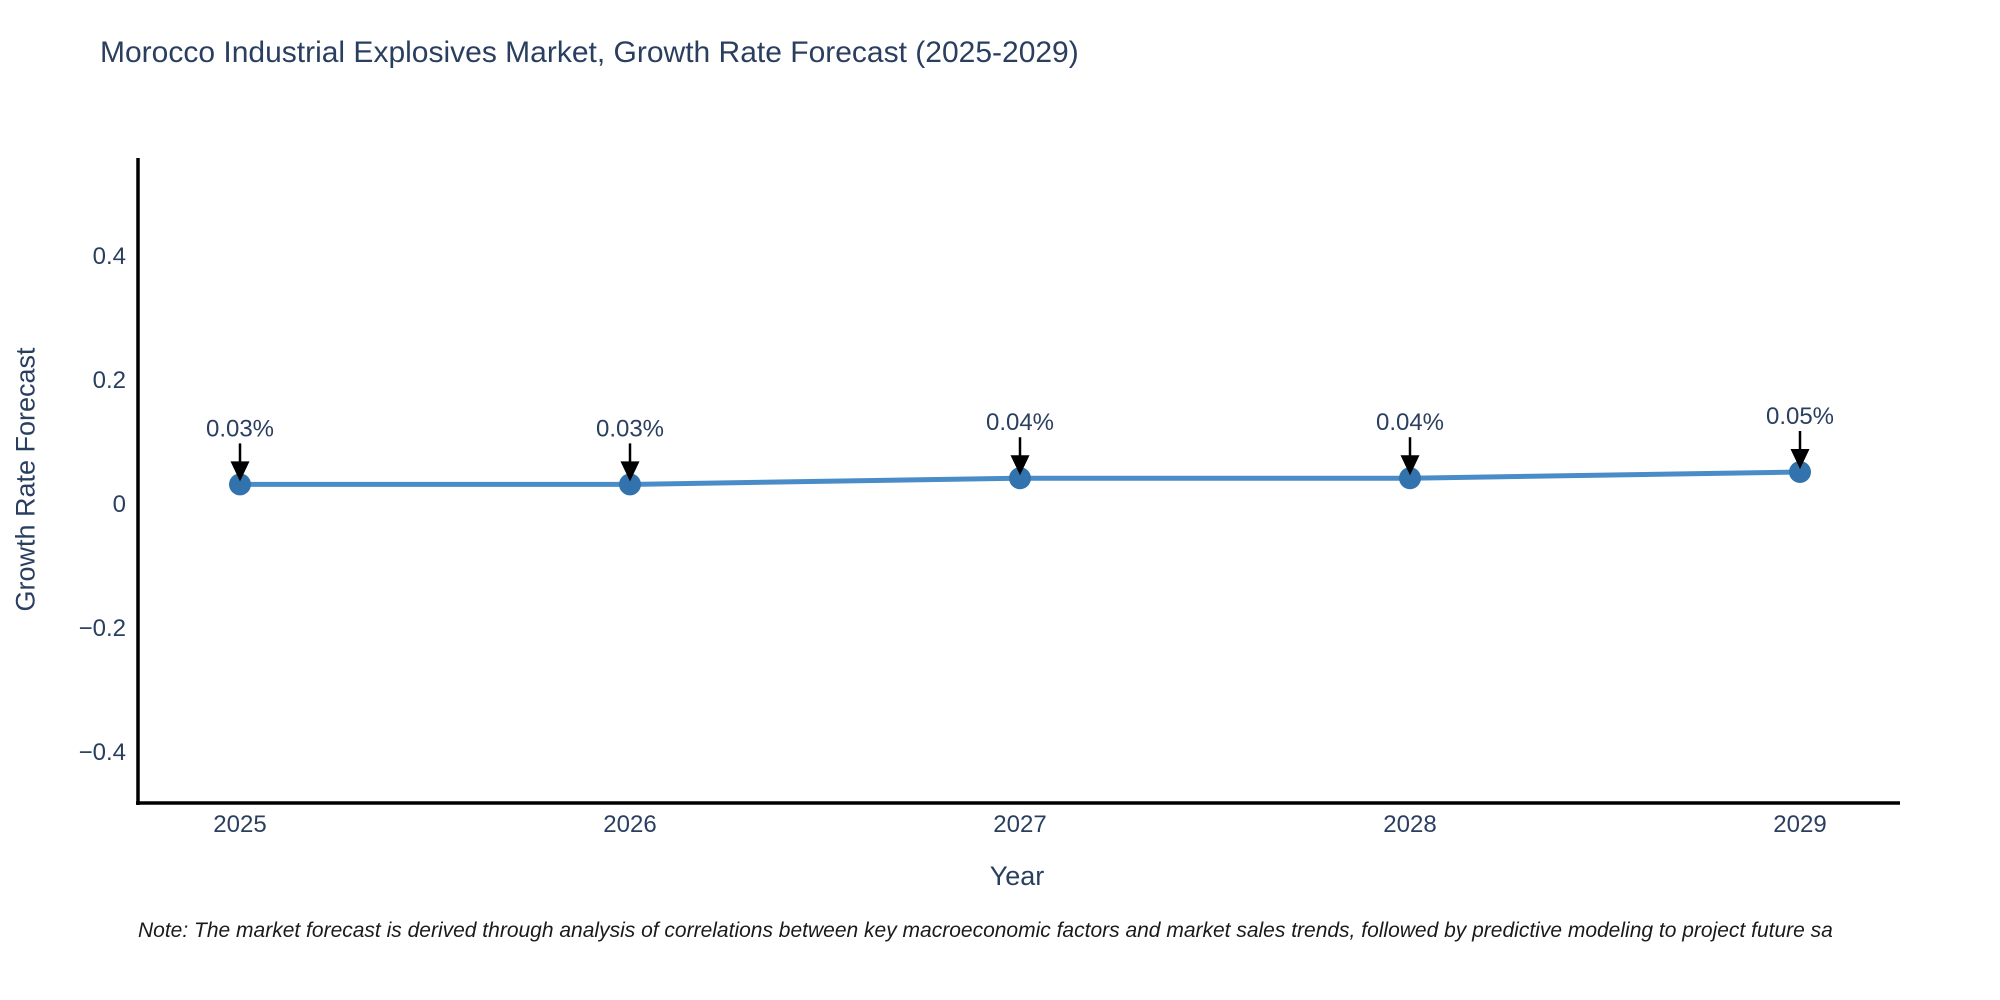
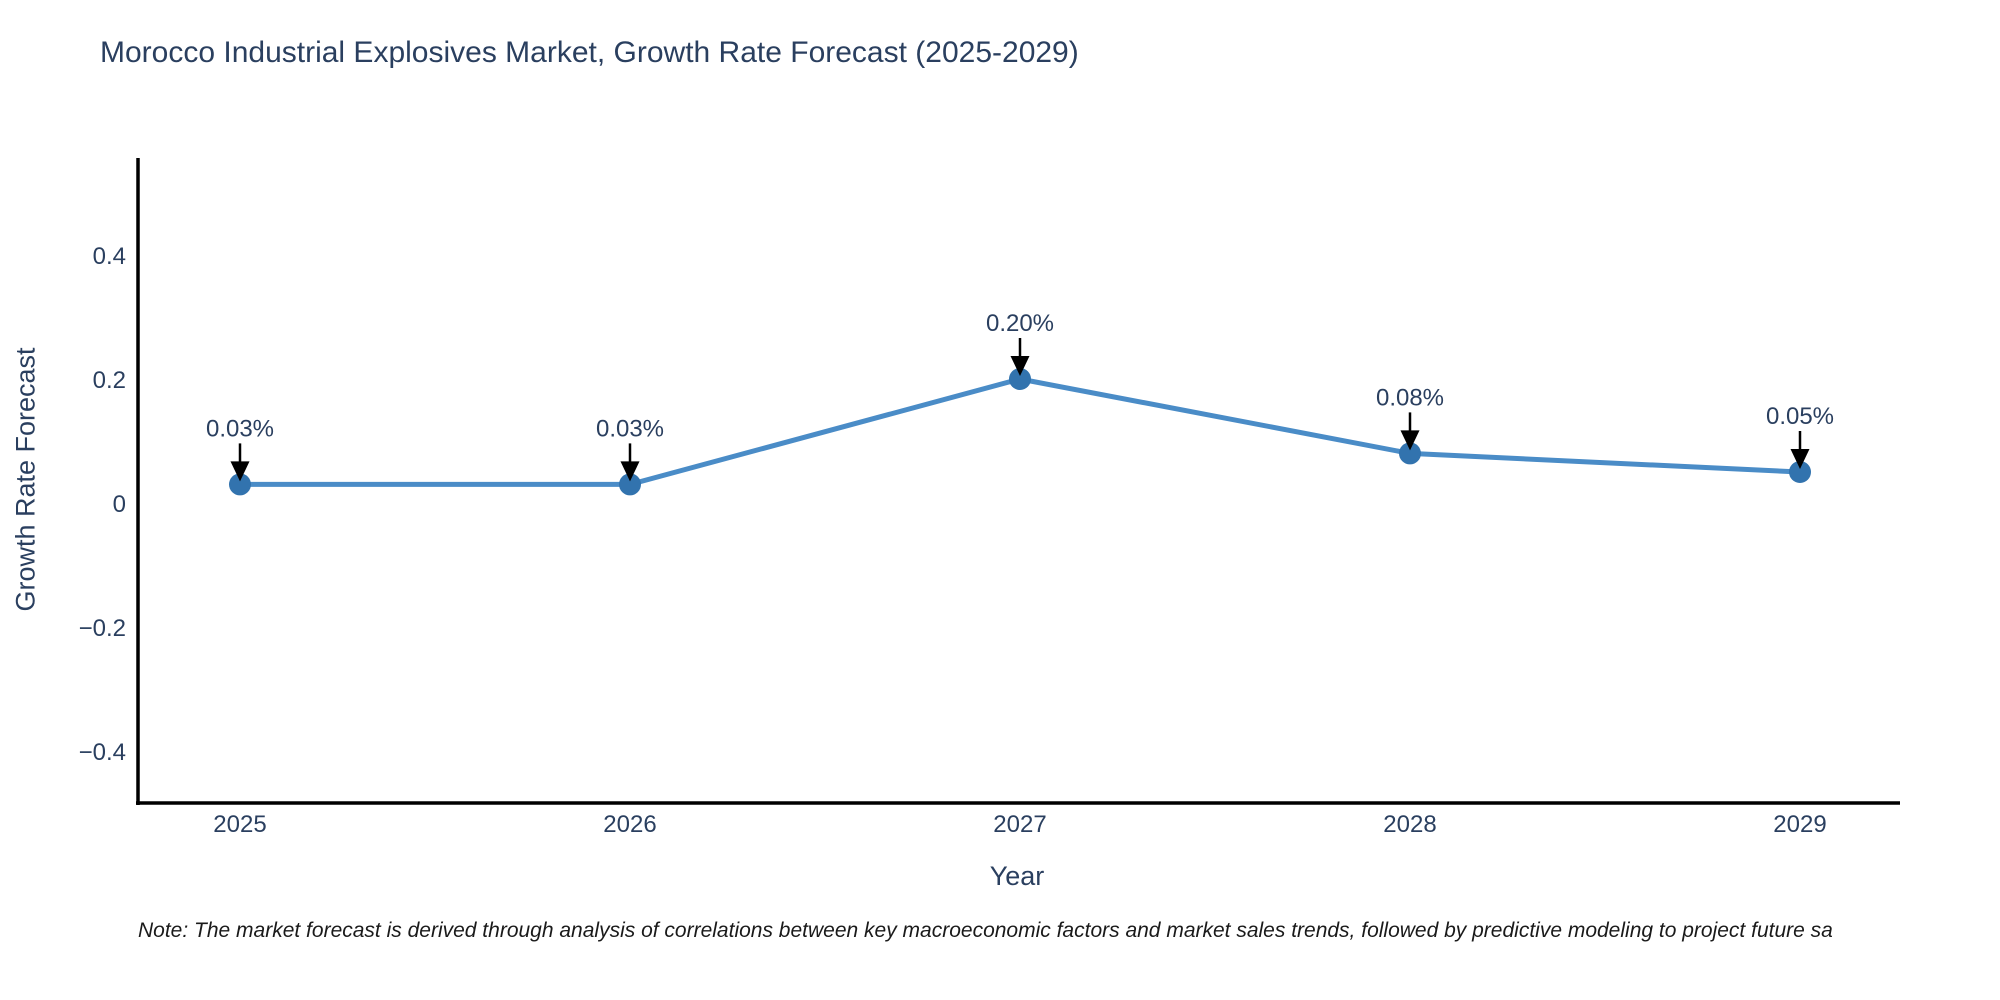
2027: 0.04% -> 0.20%
2028: 0.04% -> 0.08%
